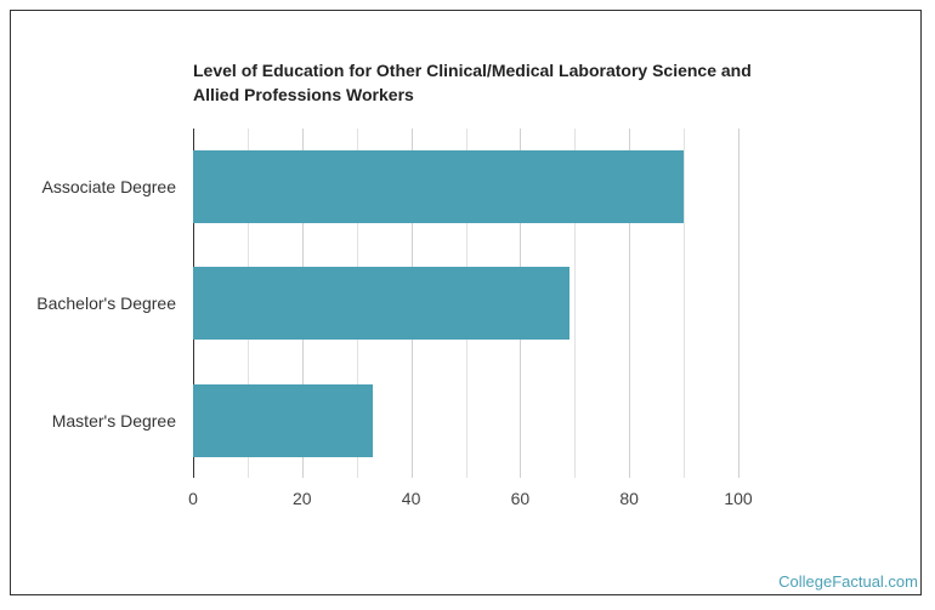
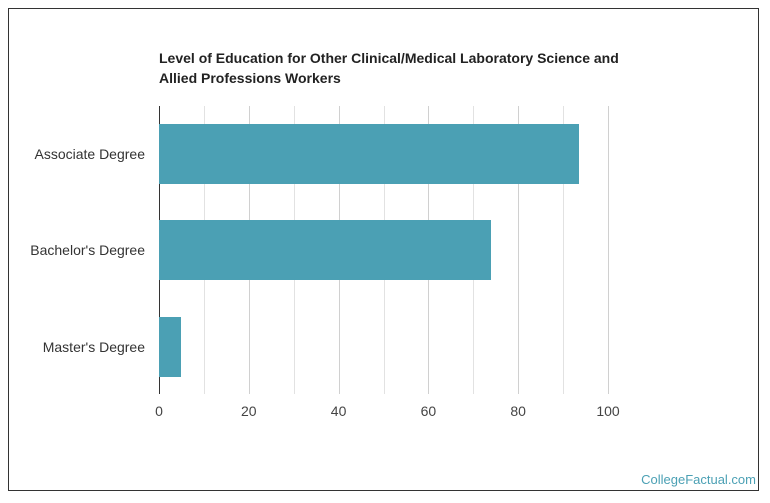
Associate Degree: 90 -> 94
Bachelor's Degree: 69 -> 74
Master's Degree: 33 -> 5
